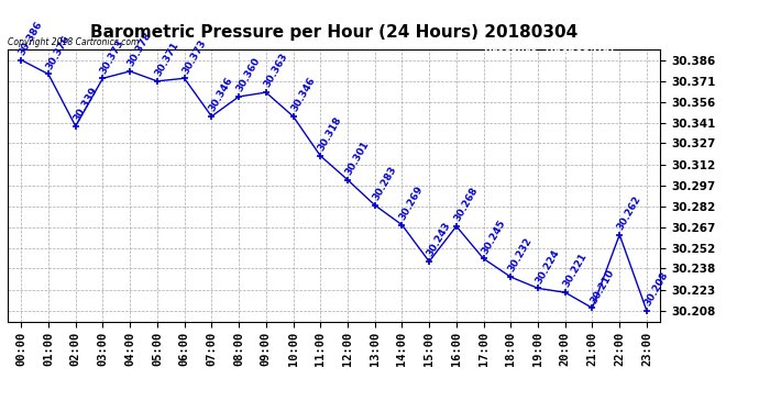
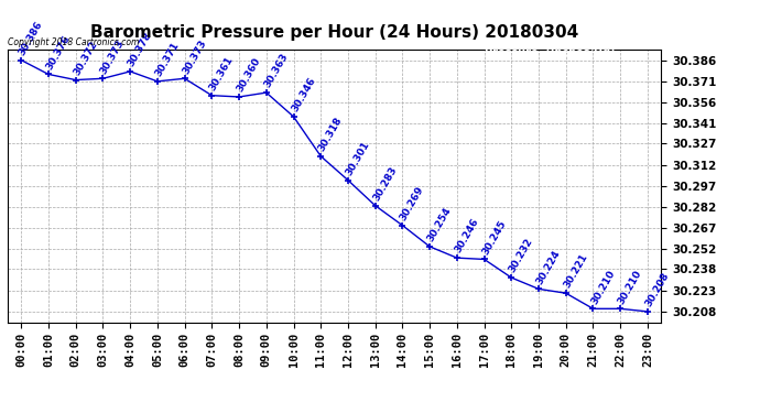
02:00: 30.339 -> 30.372
07:00: 30.346 -> 30.361
15:00: 30.243 -> 30.254
16:00: 30.268 -> 30.246
22:00: 30.262 -> 30.210
